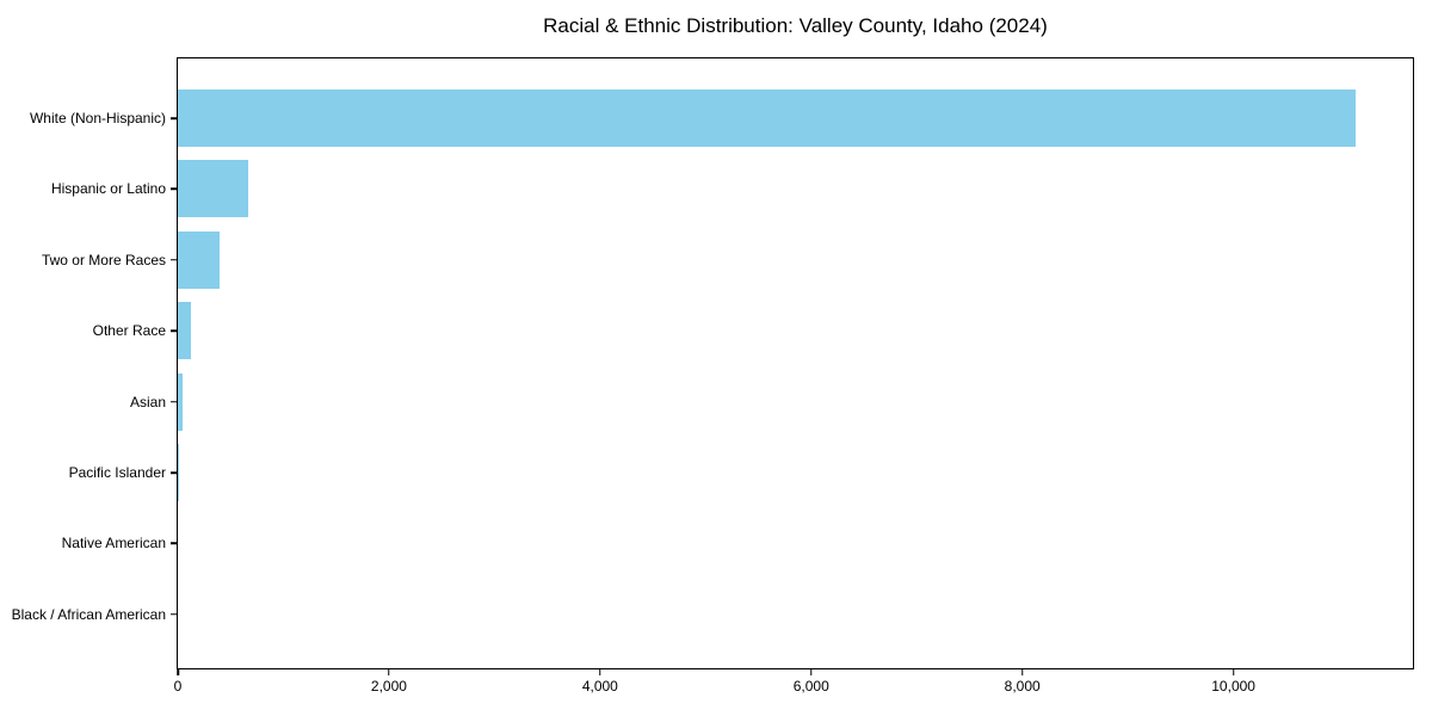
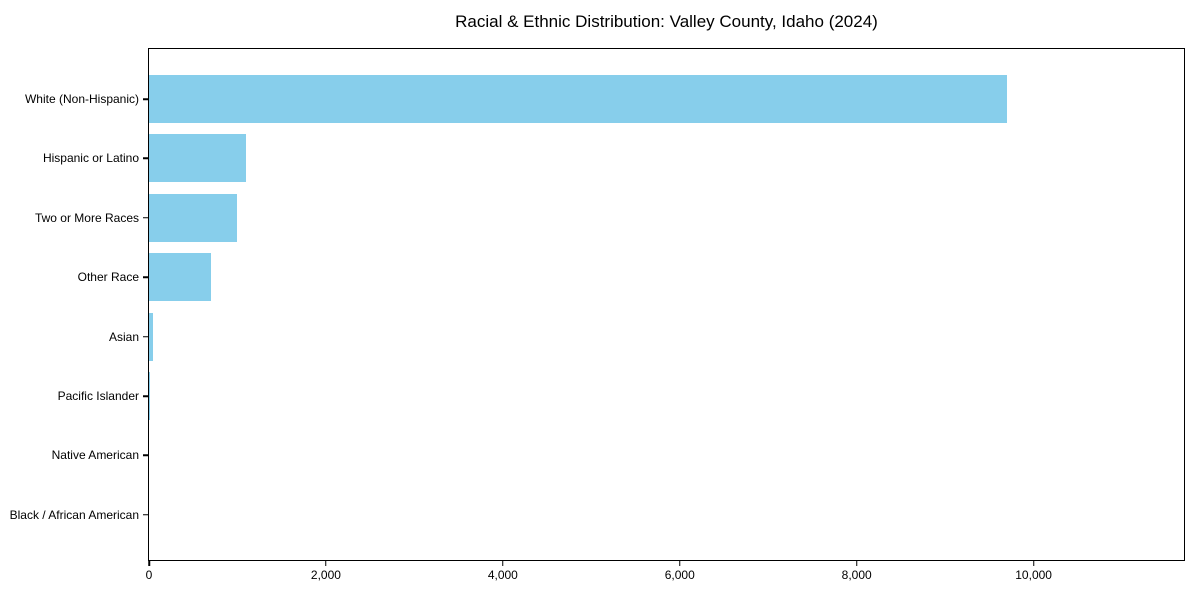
White (Non-Hispanic): 11200 -> 9700
Hispanic or Latino: 700 -> 1100
Two or More Races: 400 -> 1000
Other Race: 100 -> 700
